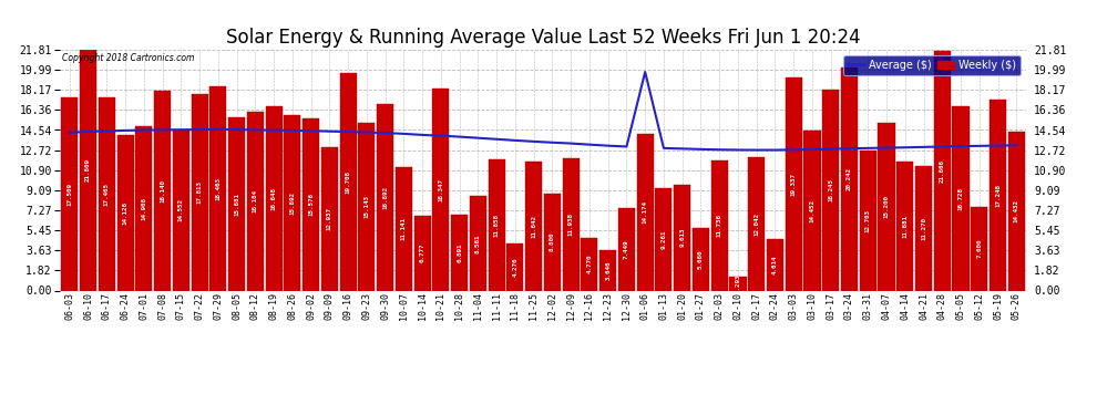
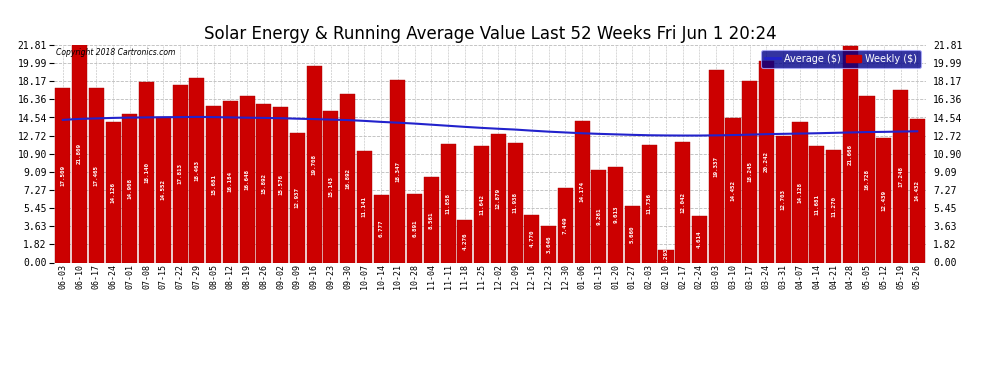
Weekly ($)/12-02: 8.8 -> 12.9
Average ($)/01-06: 19.8 -> 13.0
Weekly ($)/04-07: 15.2 -> 14.1
Weekly ($)/05-12: 7.6 -> 12.4
